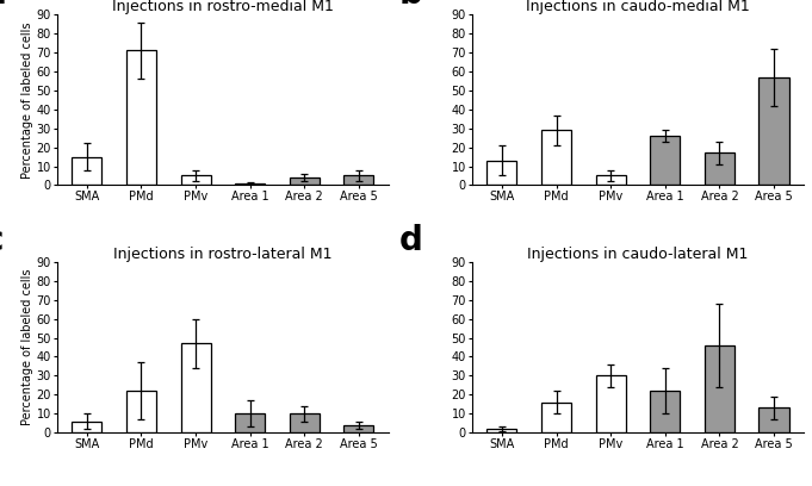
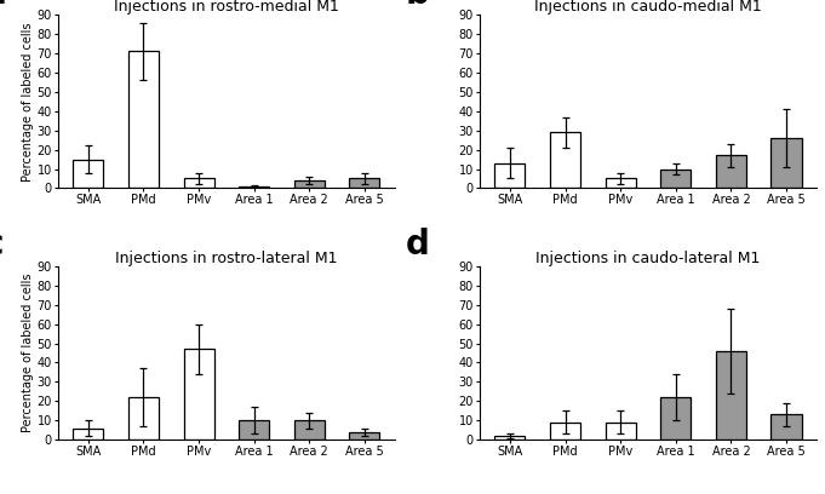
Injections in caudo-medial M1/Area 1: 26 -> 10
Injections in caudo-medial M1/Area 5: 57 -> 26
Injections in caudo-lateral M1/PMd: 16 -> 9
Injections in caudo-lateral M1/PMv: 30 -> 9
